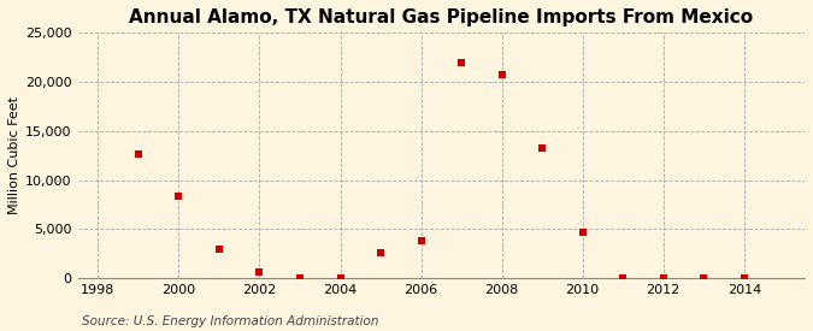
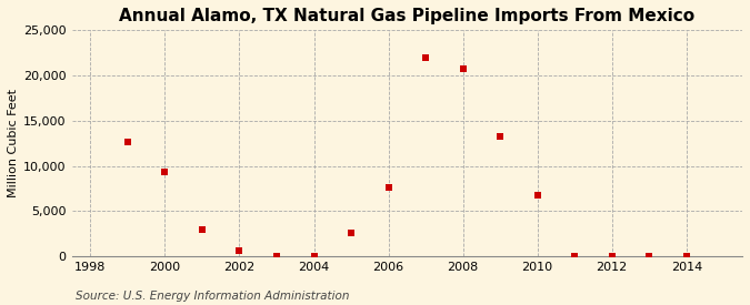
2000: 8,400 -> 9,400
2006: 3,800 -> 7,600
2010: 4,700 -> 6,800
